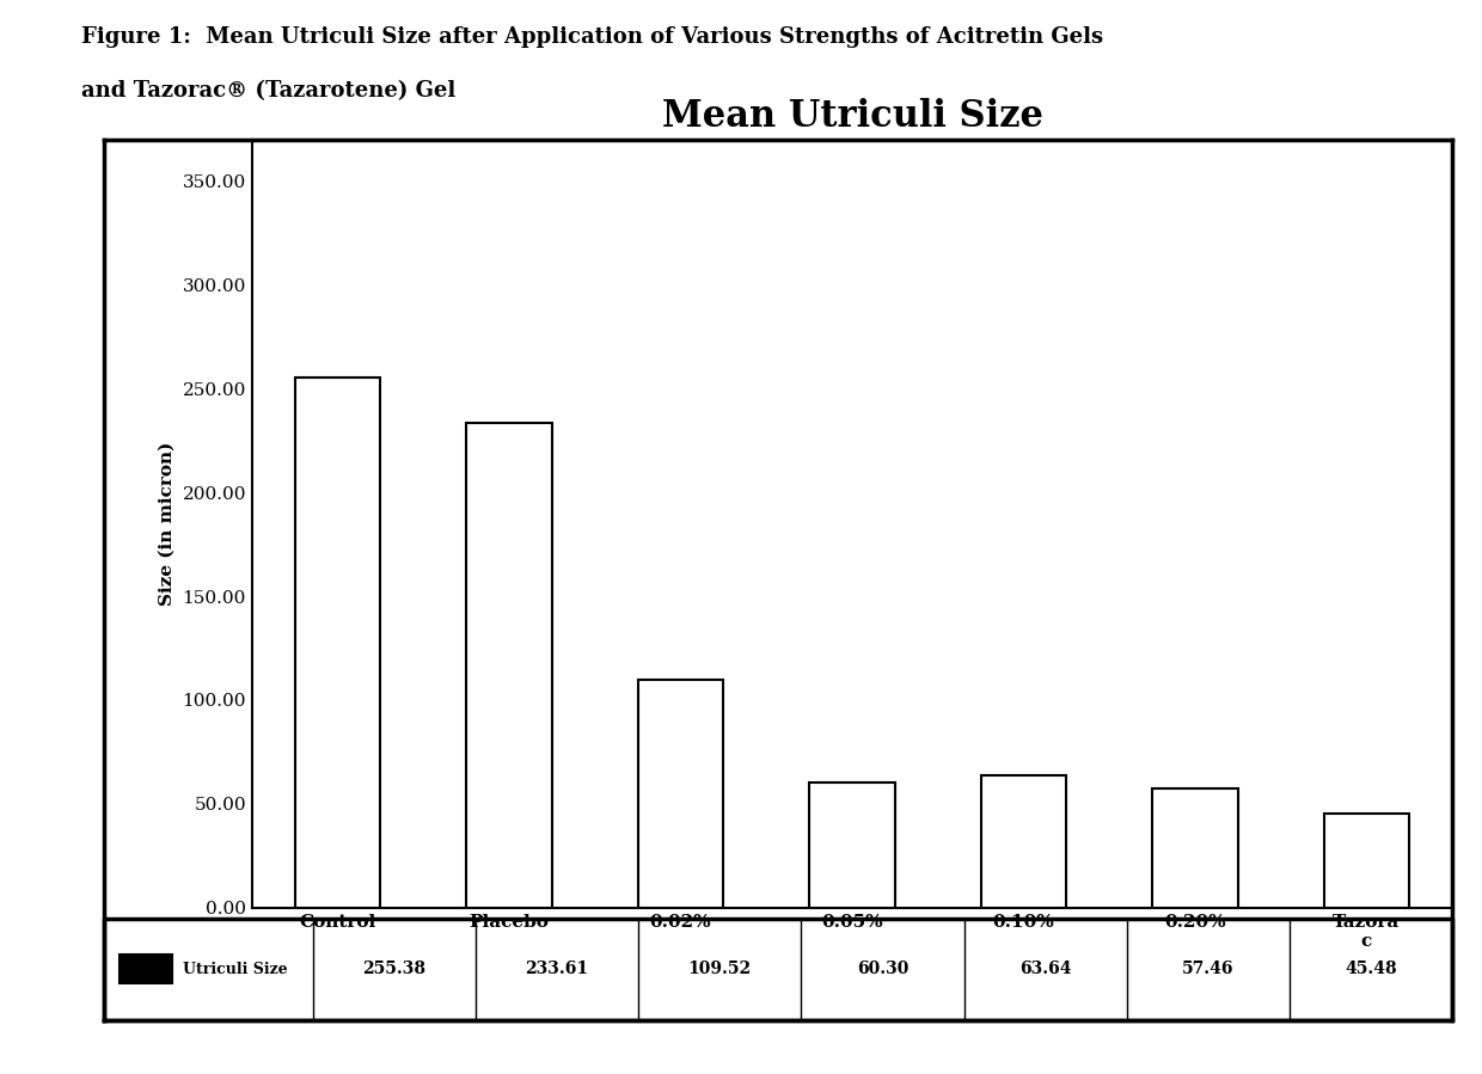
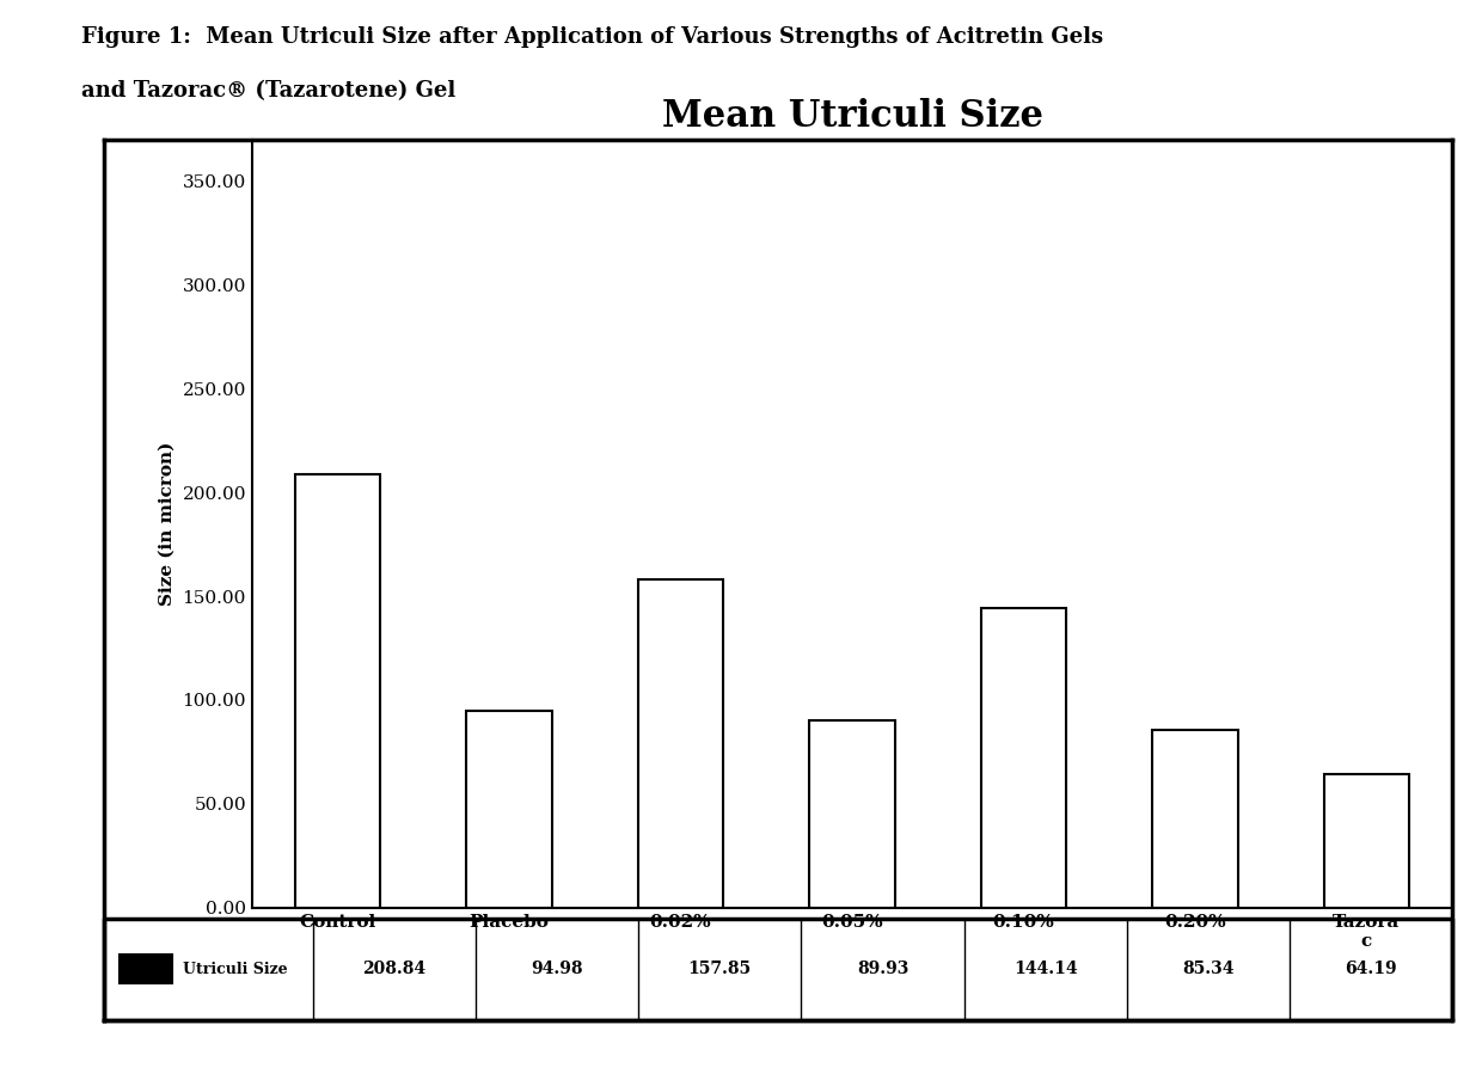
Mean Utriculi Size/Control: 255.38 -> 208.84
Mean Utriculi Size/Placebo: 233.61 -> 94.98
Mean Utriculi Size/0.02%: 109.52 -> 157.85
Mean Utriculi Size/0.05%: 60.30 -> 89.93
Mean Utriculi Size/0.10%: 63.64 -> 144.14
Mean Utriculi Size/0.20%: 57.46 -> 85.34
Mean Utriculi Size/Tazora c: 45.48 -> 64.19
